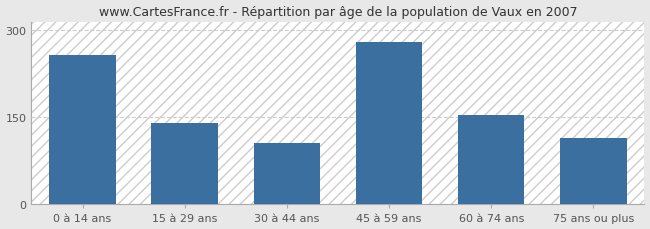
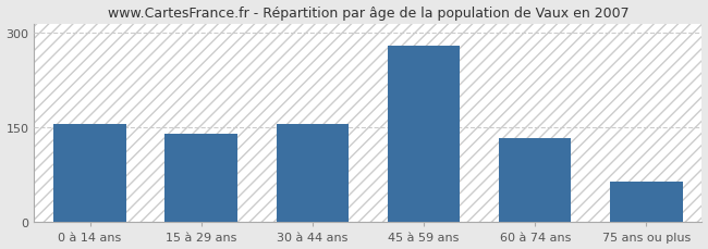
0 à 14 ans: 258 -> 155
30 à 44 ans: 106 -> 156
60 à 74 ans: 154 -> 134
75 ans ou plus: 114 -> 65
